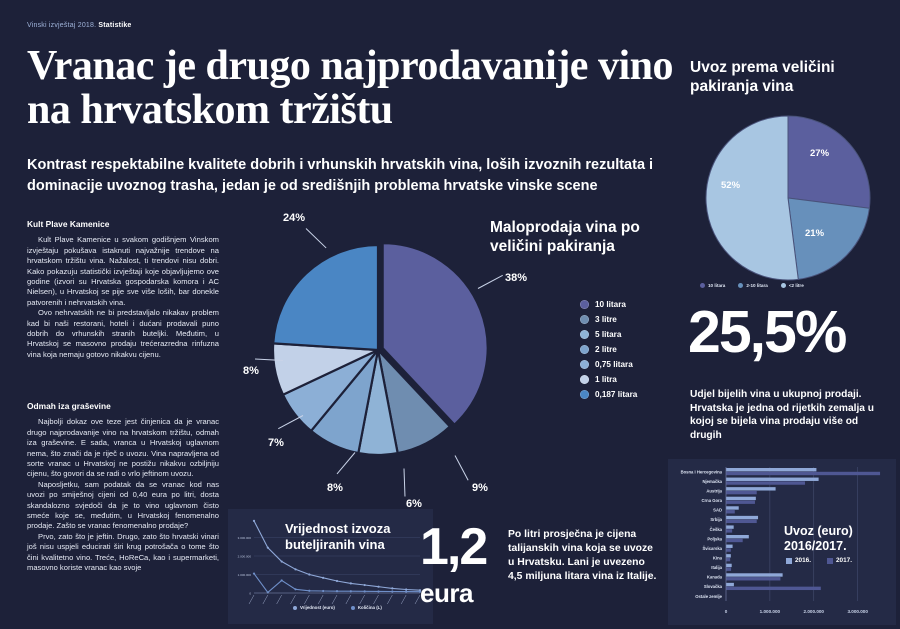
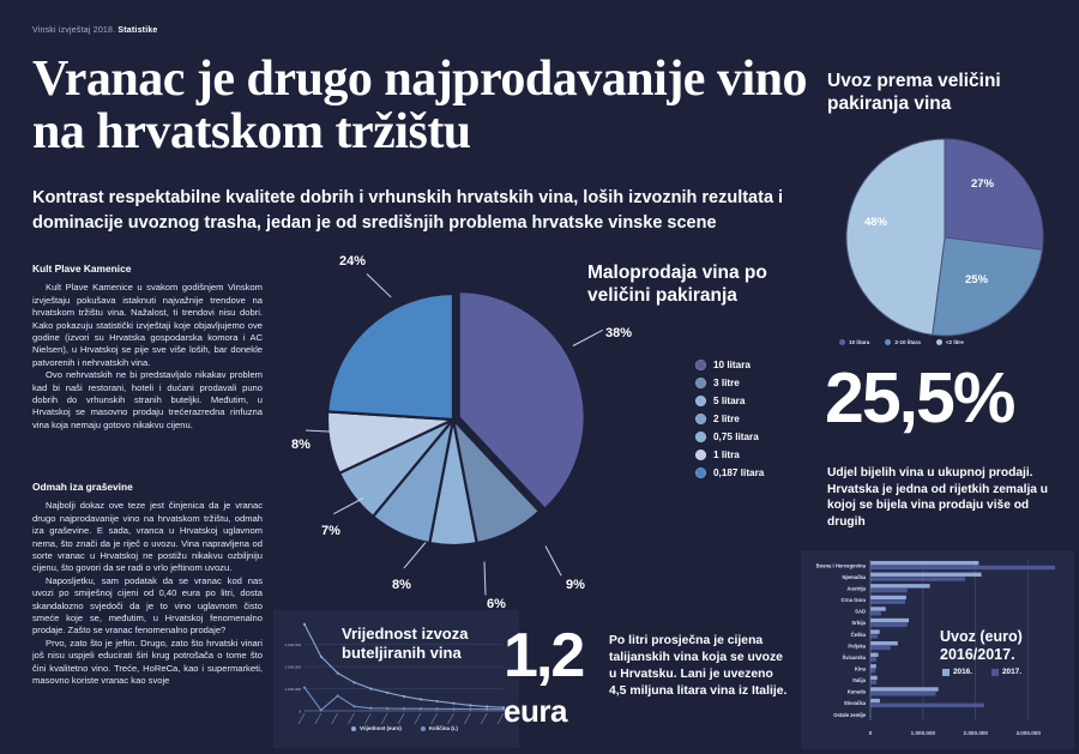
Uvoz prema veličini pakiranja vina/2-10 litara: 21% -> 25%
Uvoz prema veličini pakiranja vina/<2 litre: 52% -> 48%
